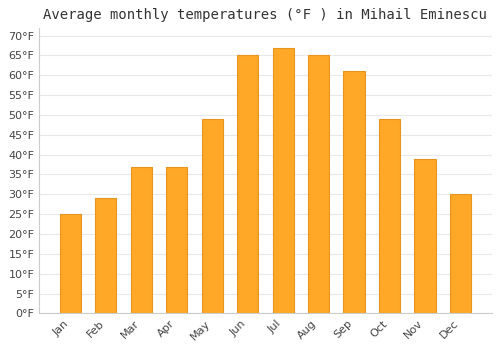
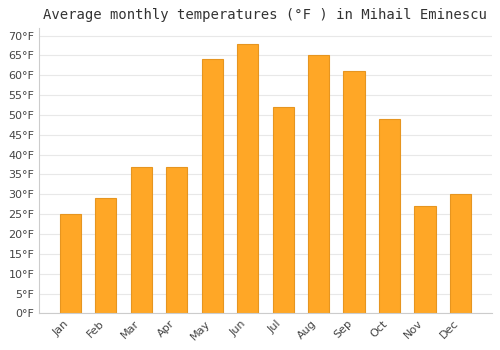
May: 49°F -> 64°F
Jun: 65°F -> 68°F
Jul: 67°F -> 52°F
Nov: 39°F -> 27°F
